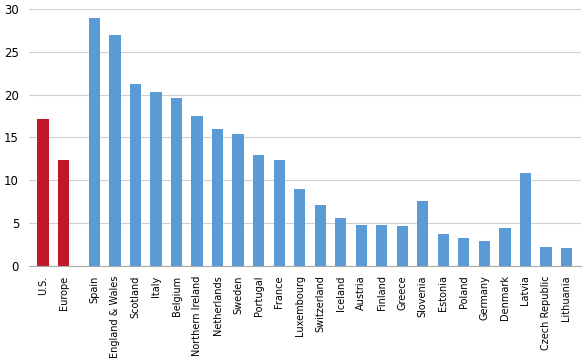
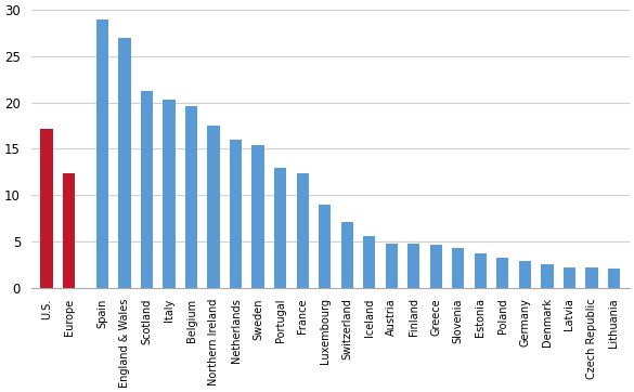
Slovenia: 7.6 -> 4.3
Denmark: 4.4 -> 2.5
Latvia: 10.8 -> 2.2
